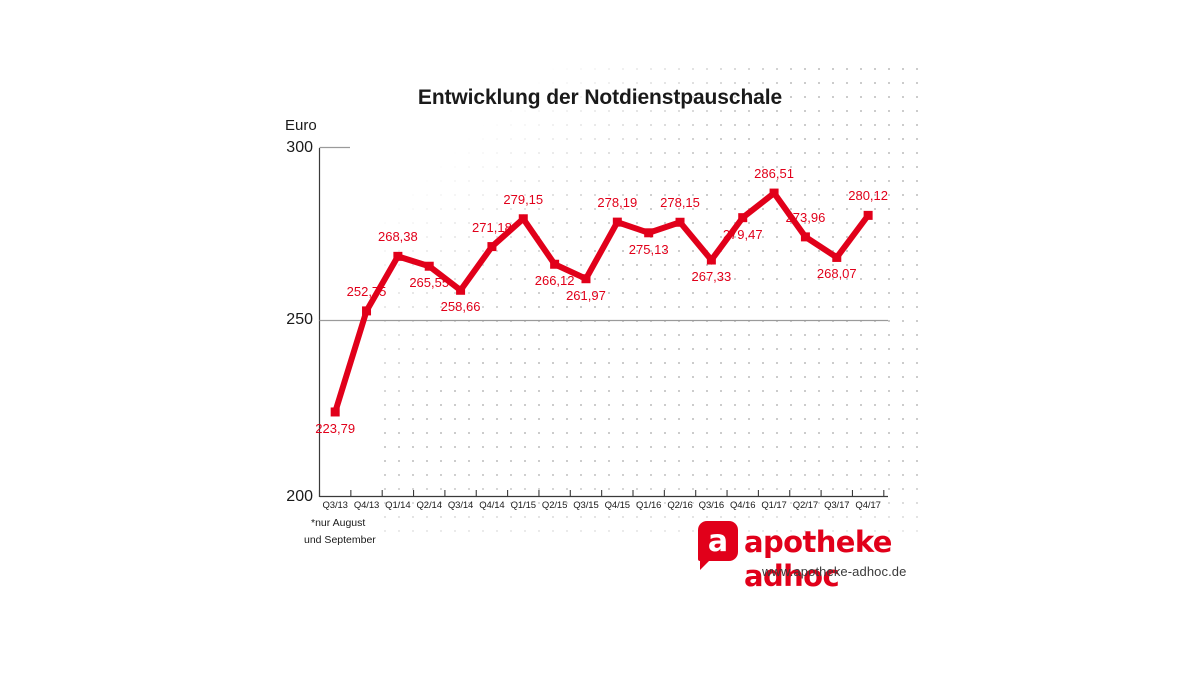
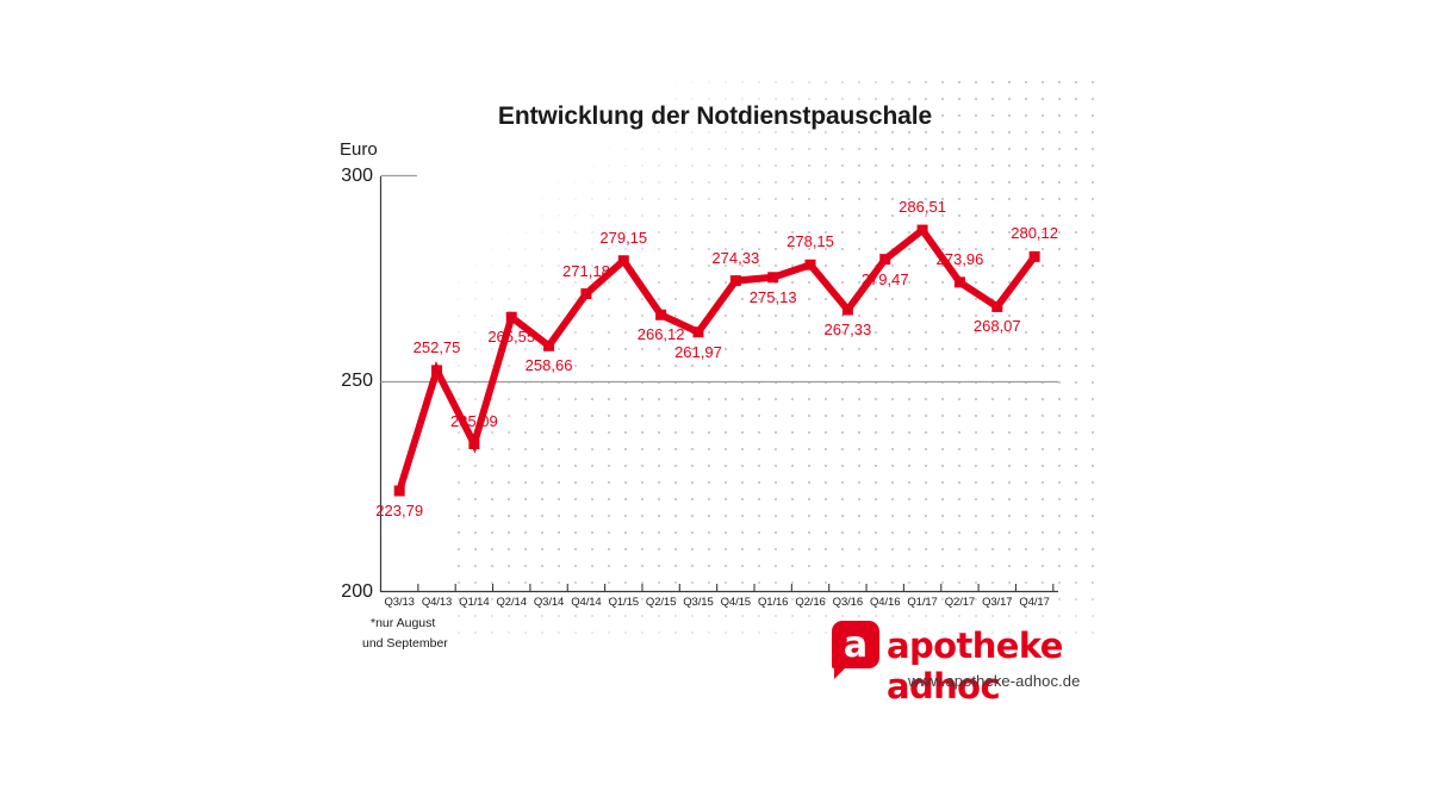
Q1/14: 268,38 -> 235,09
Q4/15: 278,19 -> 274,33
